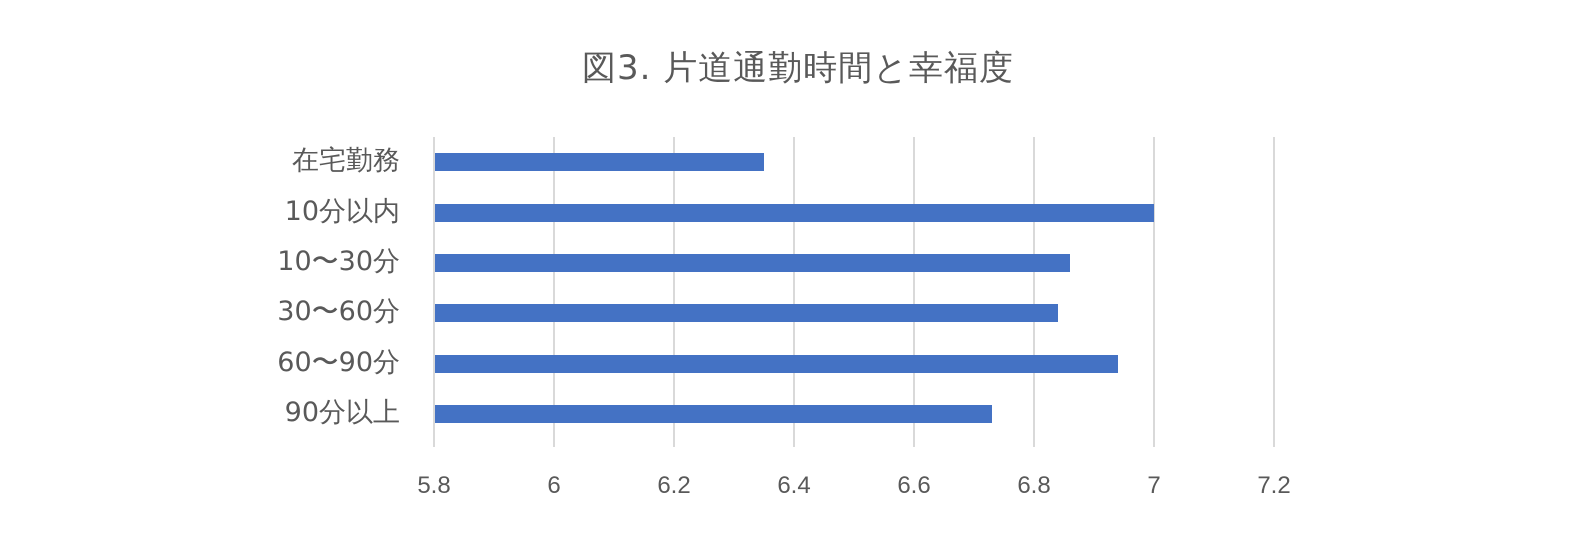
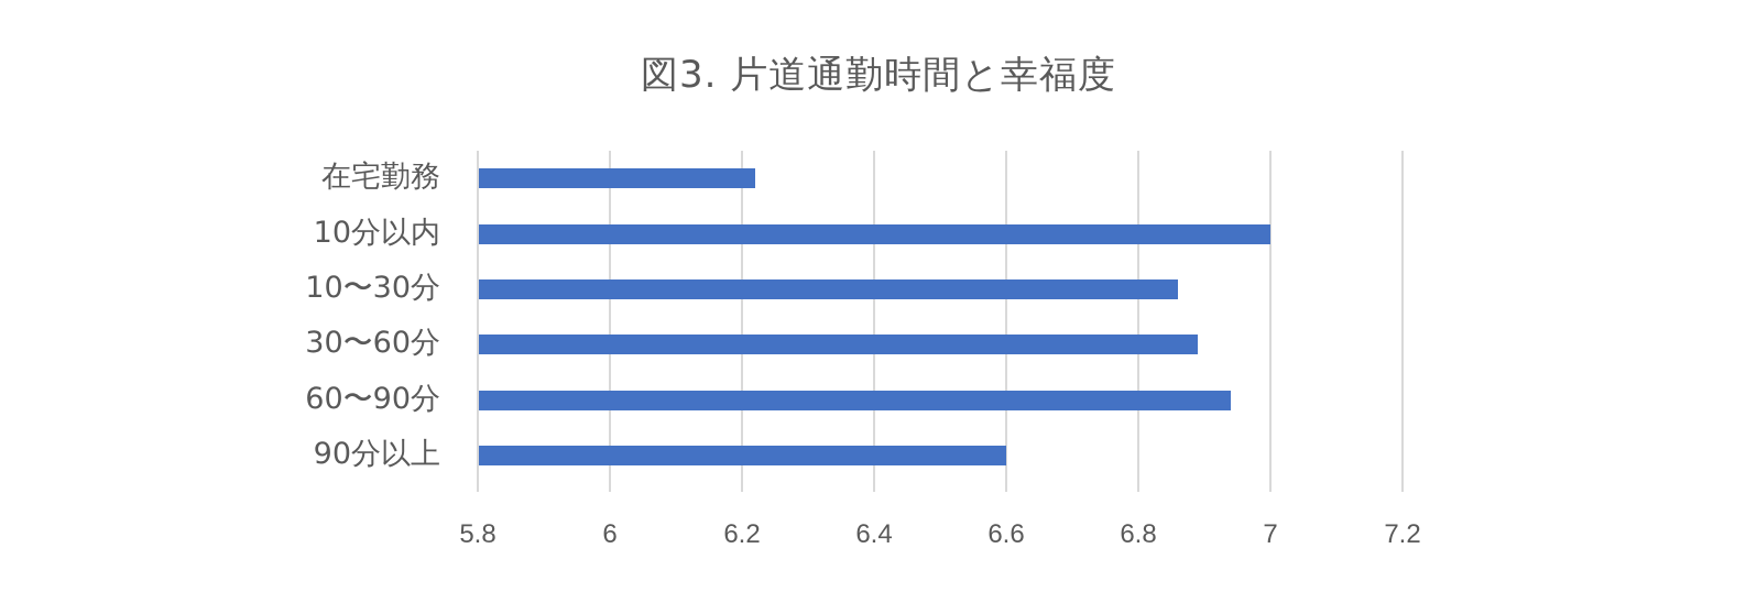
在宅勤務: 6.35 -> 6.22
30〜60分: 6.84 -> 6.89
90分以上: 6.73 -> 6.60
